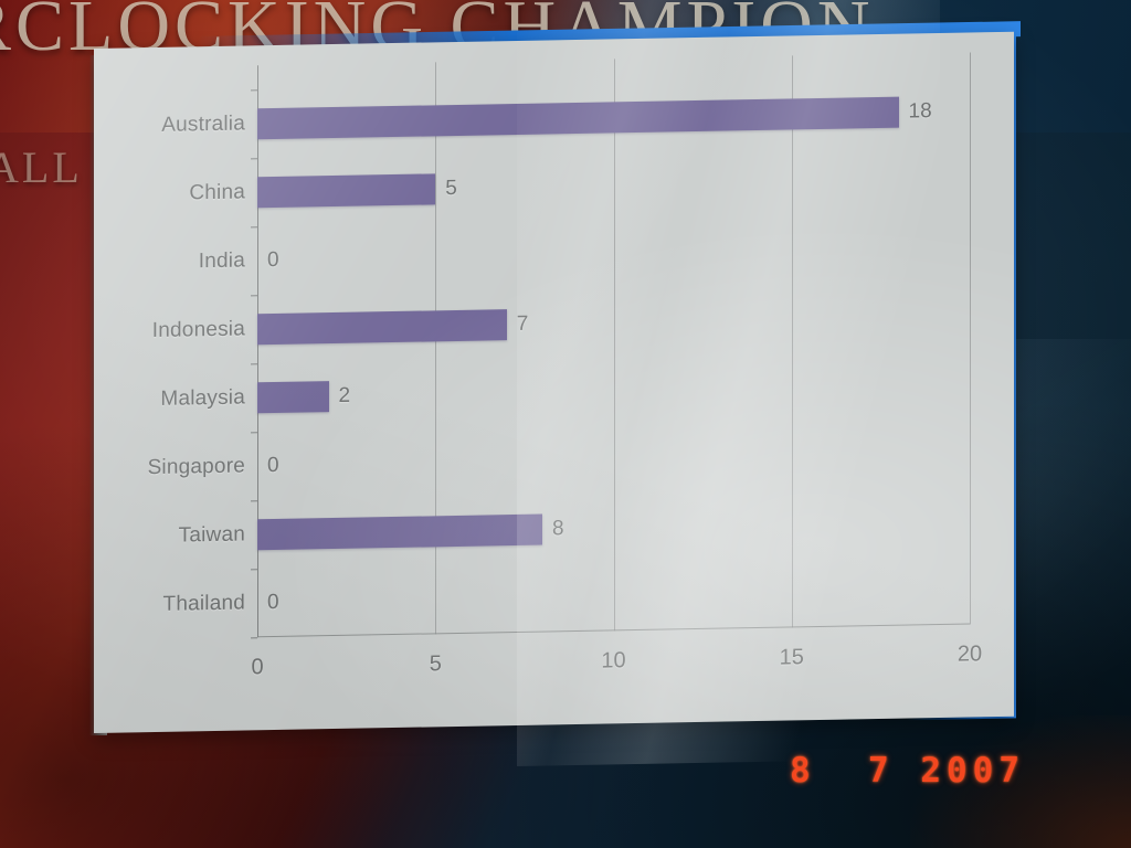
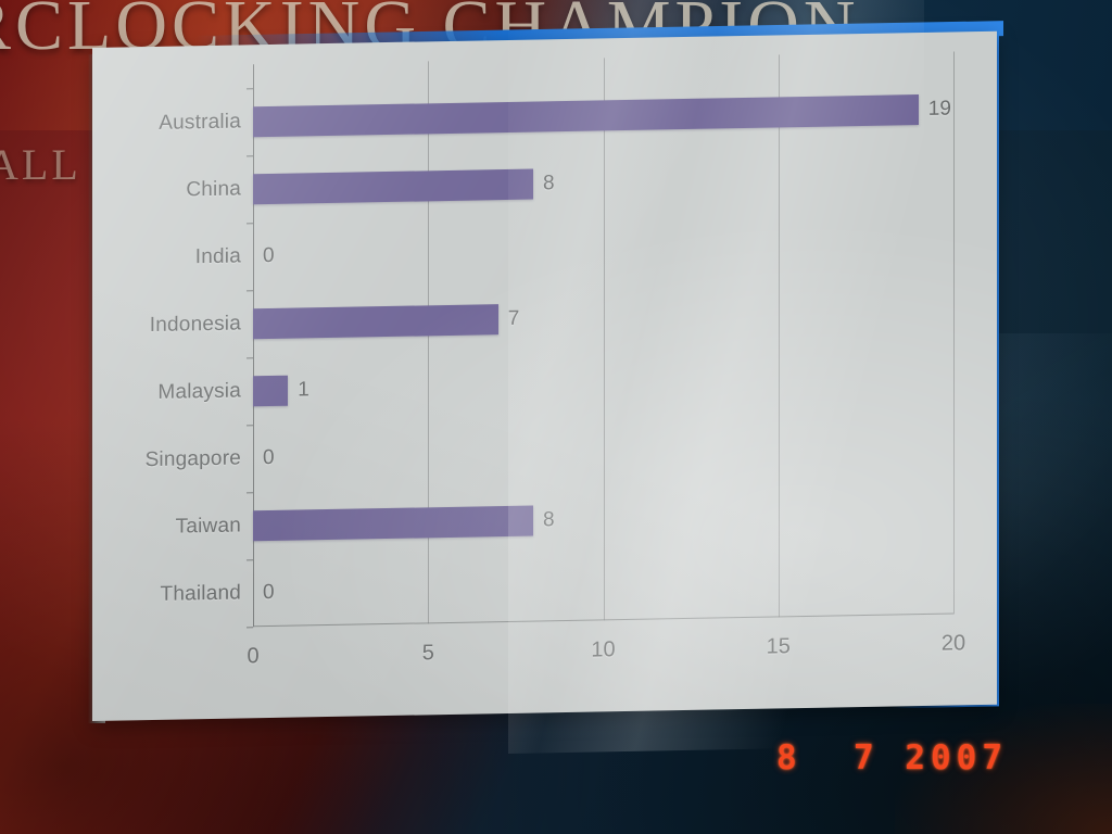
Australia: 18 -> 19
China: 5 -> 8
Malaysia: 2 -> 1
